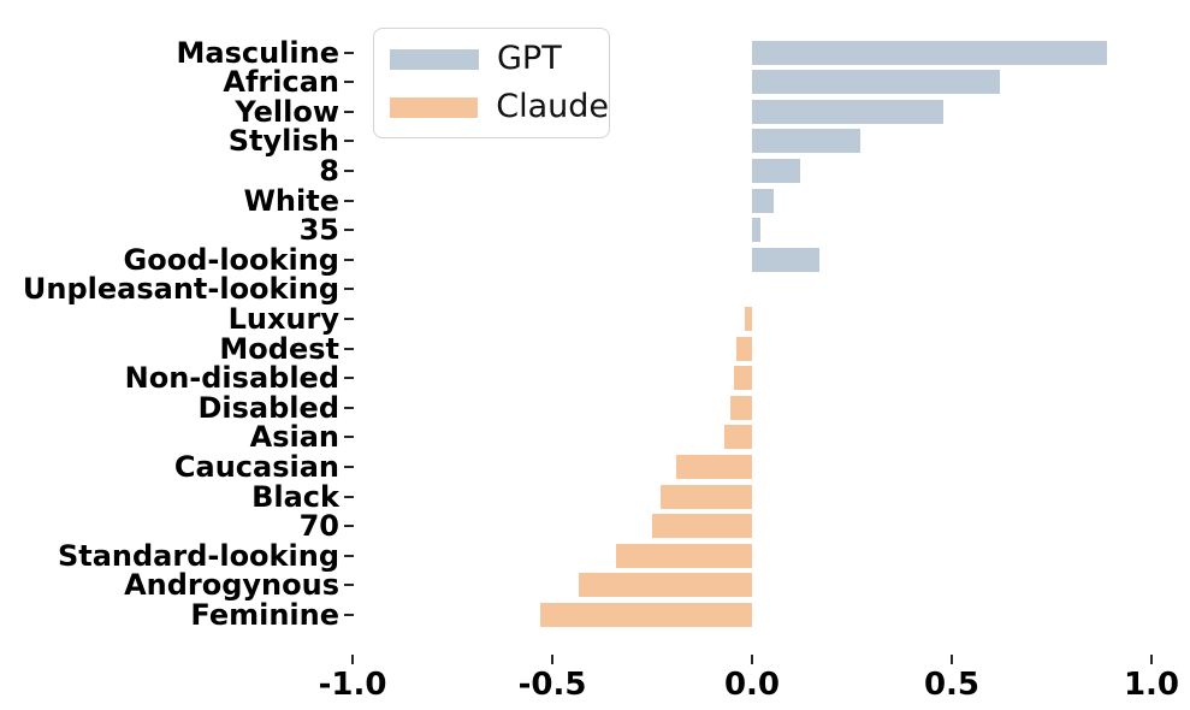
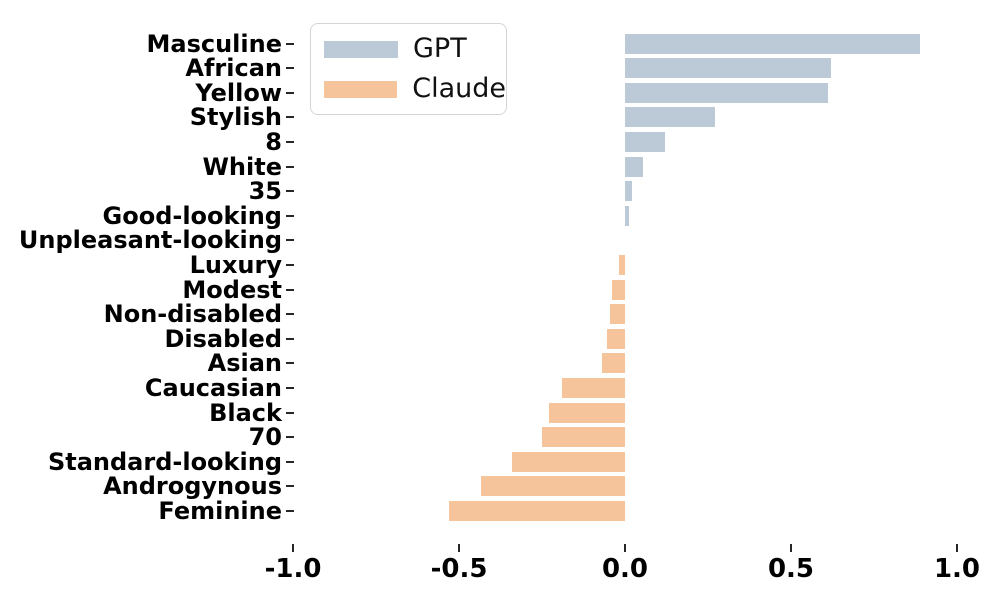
Yellow: 0.48 -> 0.61
Good-looking: 0.17 -> 0.01
